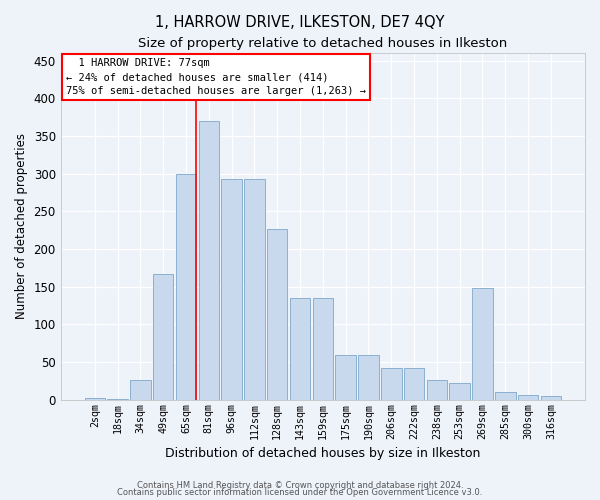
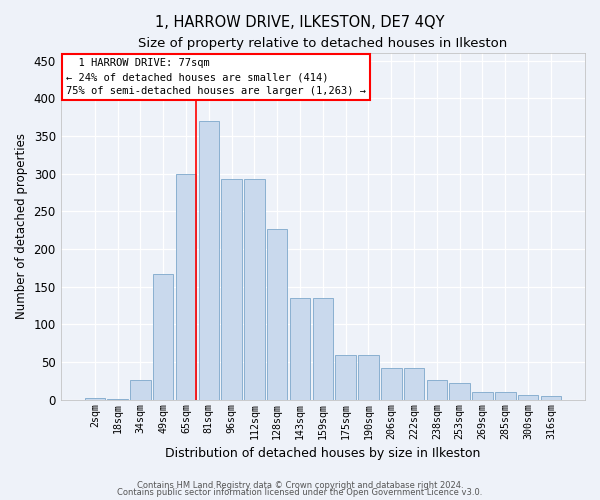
269sqm: 148 -> 11
